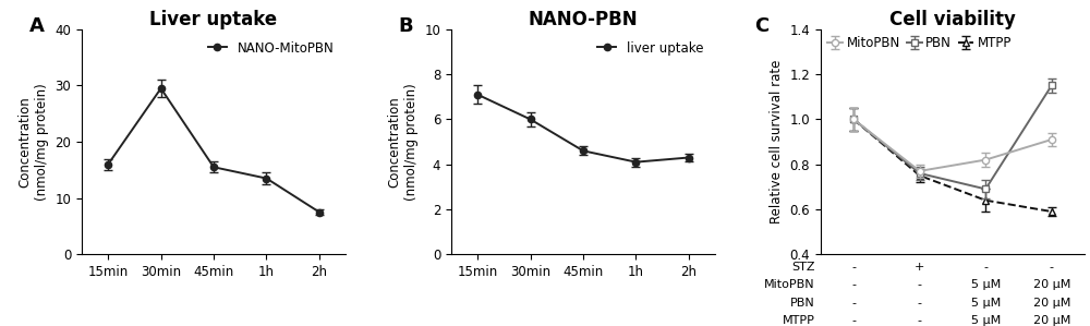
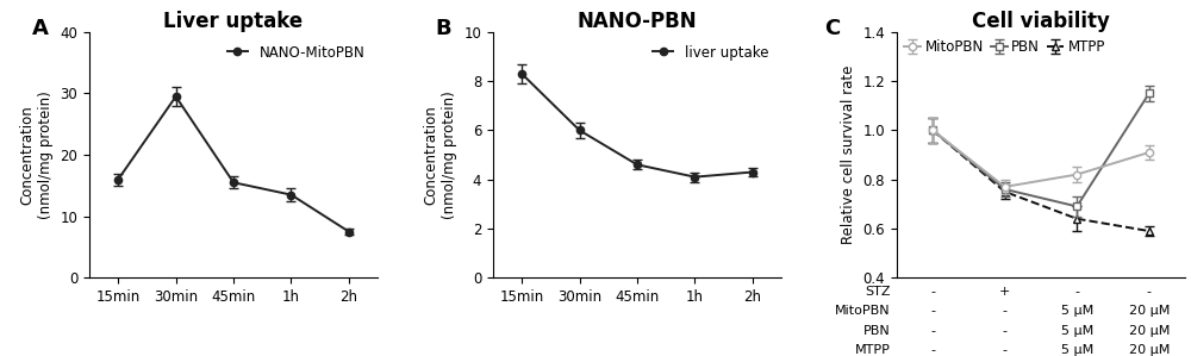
NANO-PBN/15min: 7.1 -> 8.3
